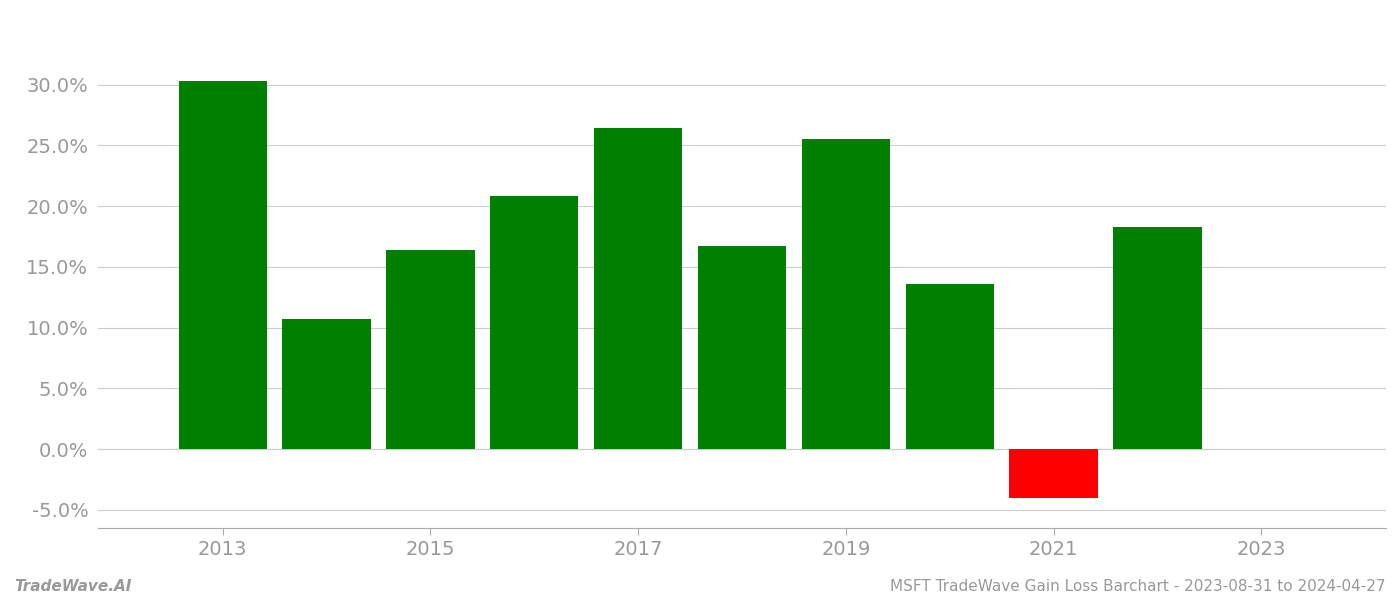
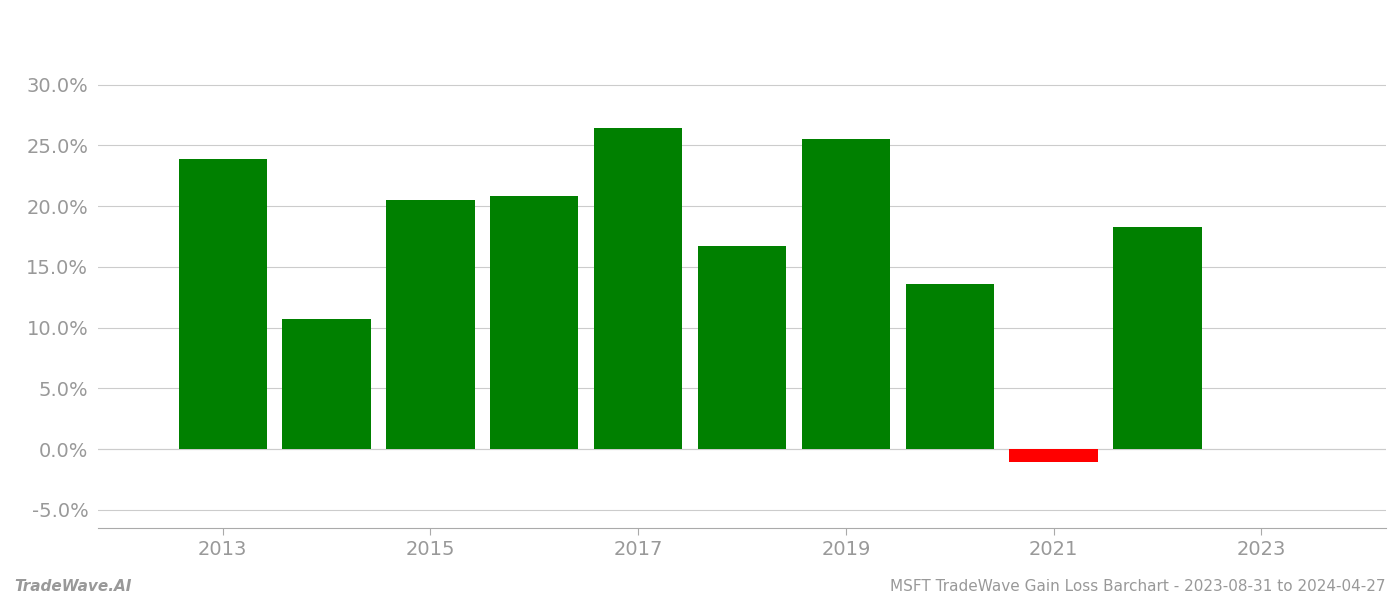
2013: 30.3% -> 23.9%
2015: 16.4% -> 20.5%
2021: -4.0% -> -1.1%
